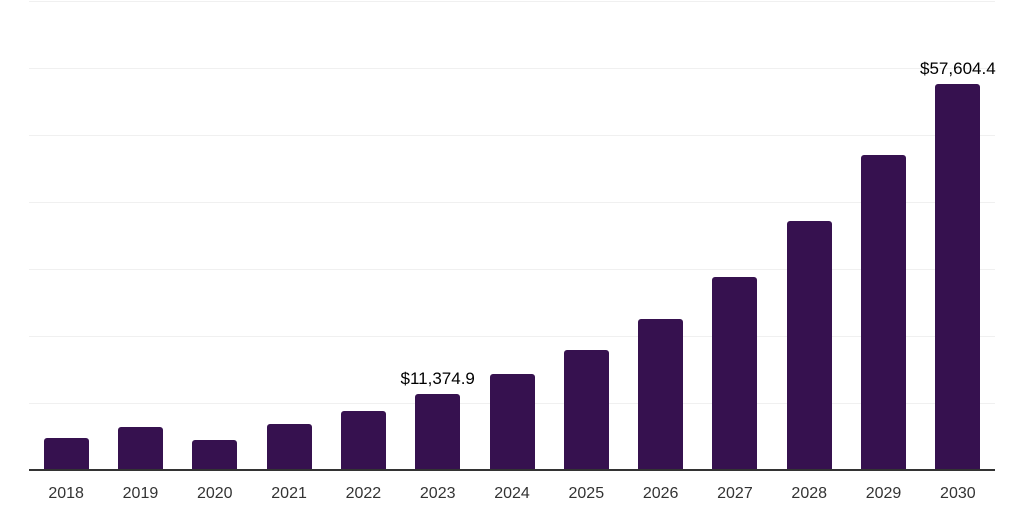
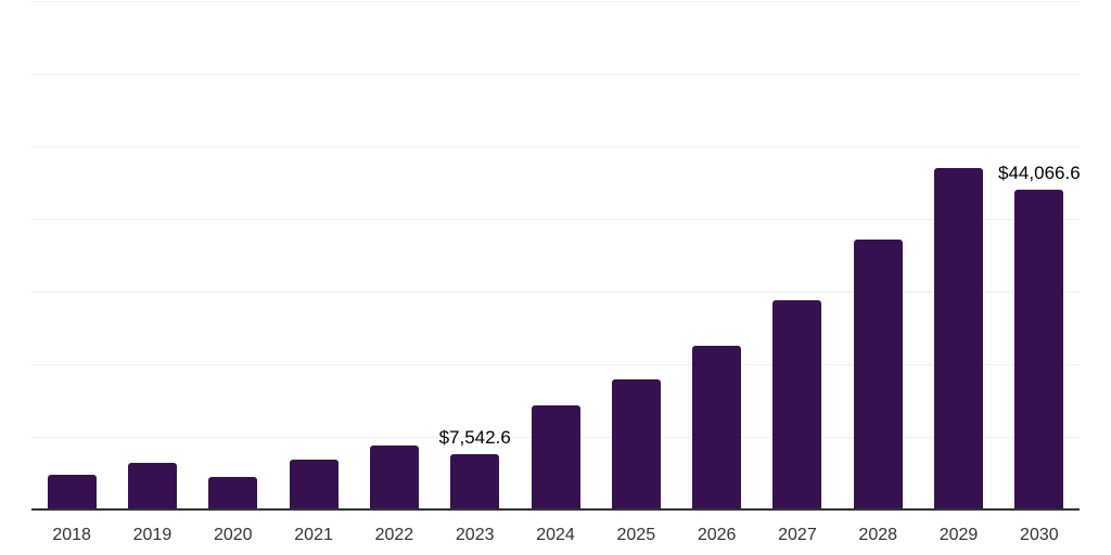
2023: $11,374.9 -> $7,542.6
2030: $57,604.4 -> $44,066.6
